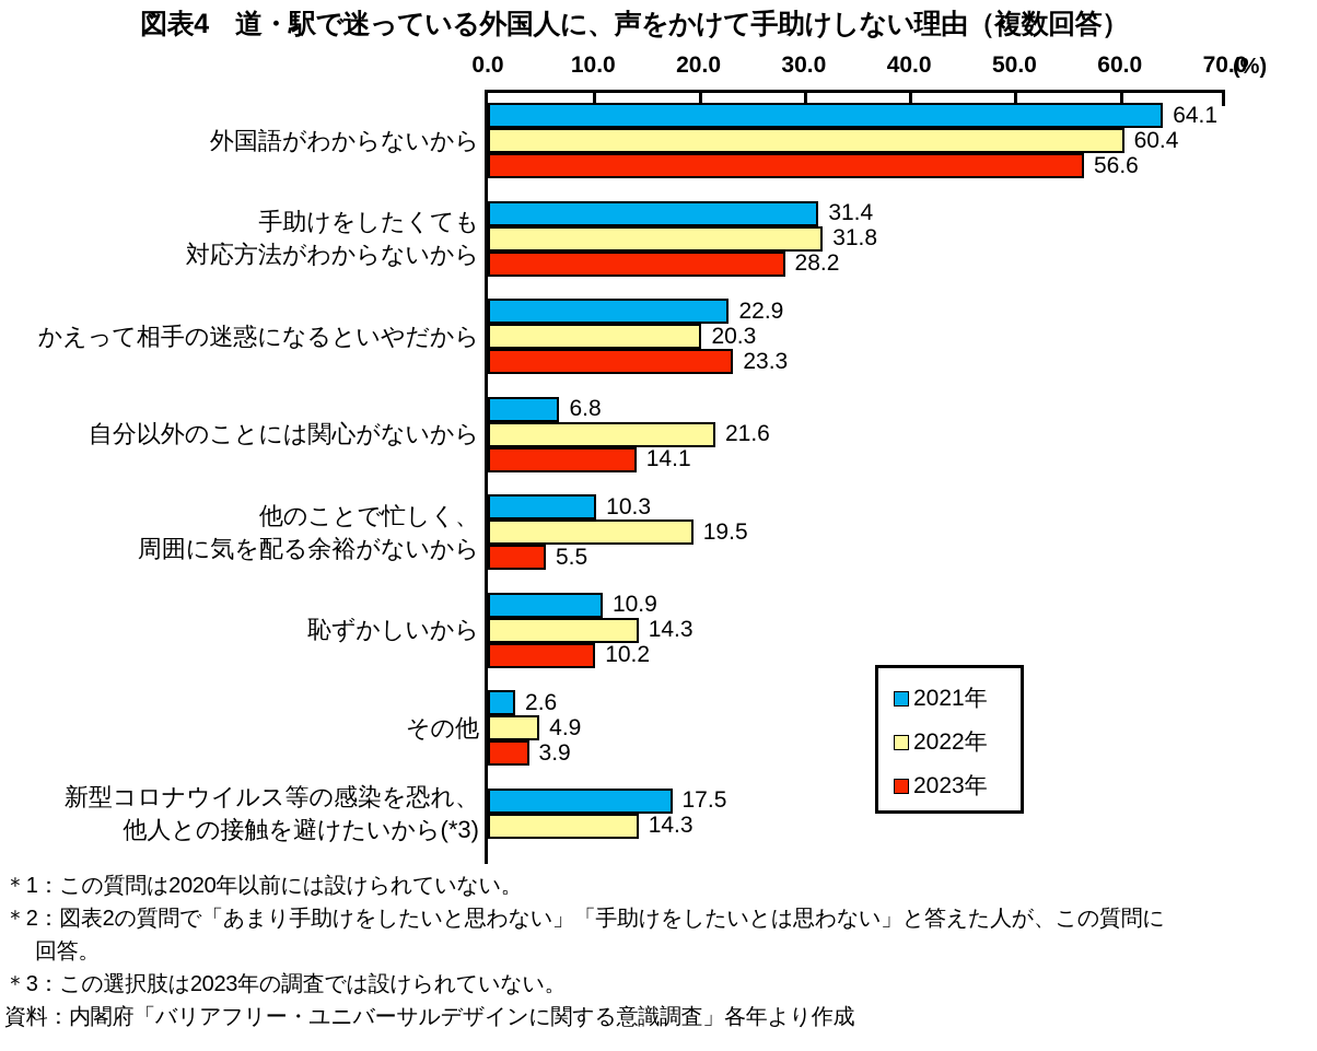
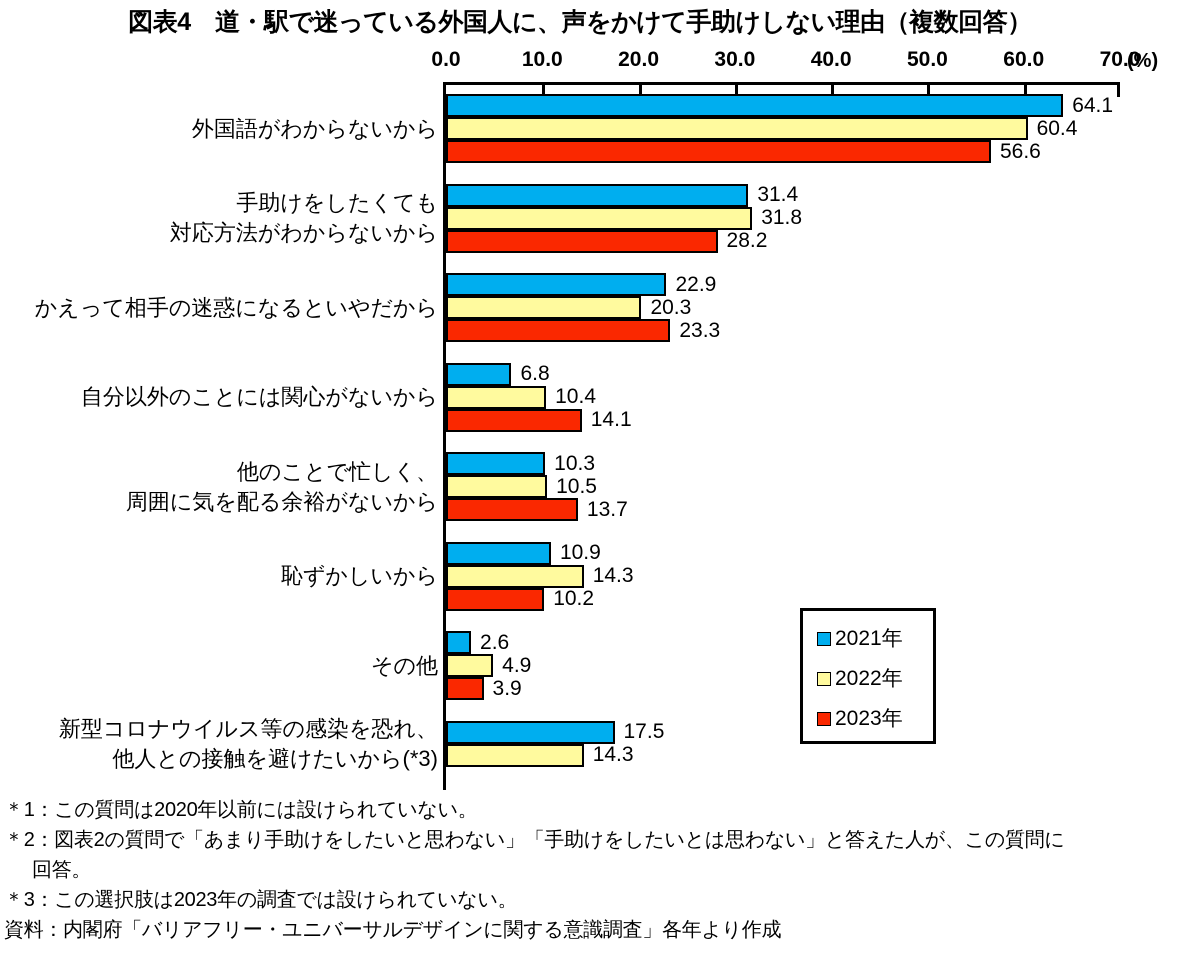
2022年/自分以外のことには関心がないから: 21.6 -> 10.4
2022年/他のことで忙しく、 周囲に気を配る余裕がないから: 19.5 -> 10.5
2023年/他のことで忙しく、 周囲に気を配る余裕がないから: 5.5 -> 13.7
